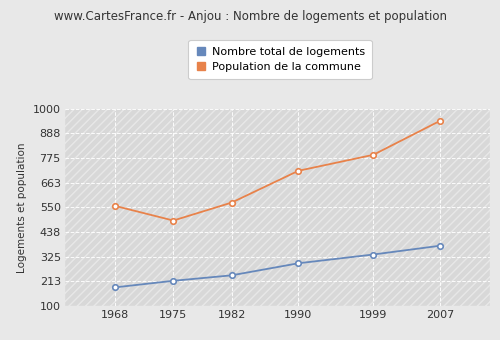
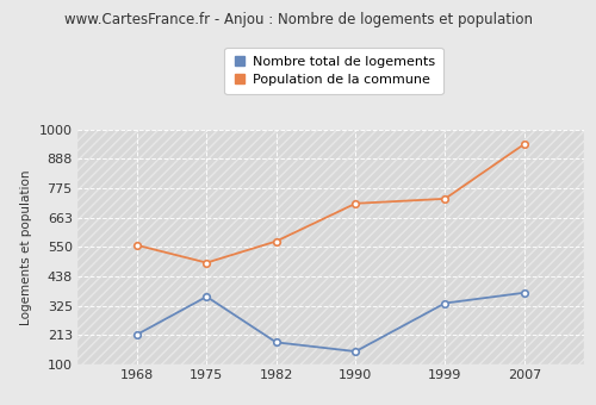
Nombre total de logements/1968: 185 -> 215
Nombre total de logements/1975: 215 -> 360
Nombre total de logements/1982: 240 -> 185
Nombre total de logements/1990: 295 -> 150
Population de la commune/1999: 790 -> 735
